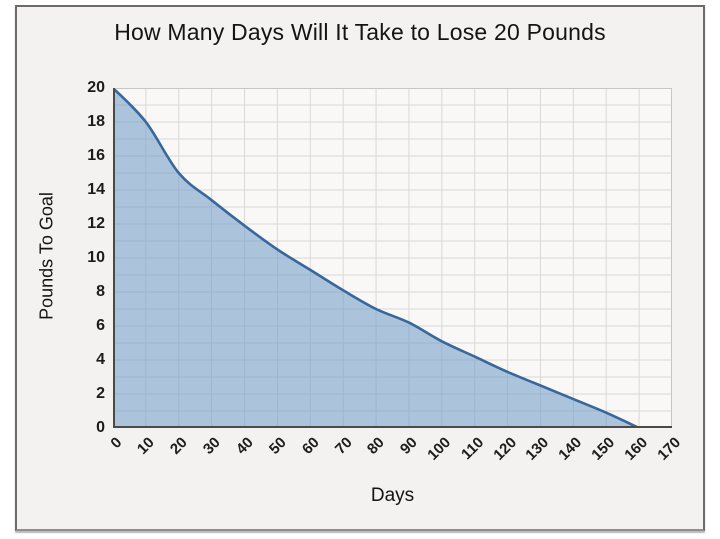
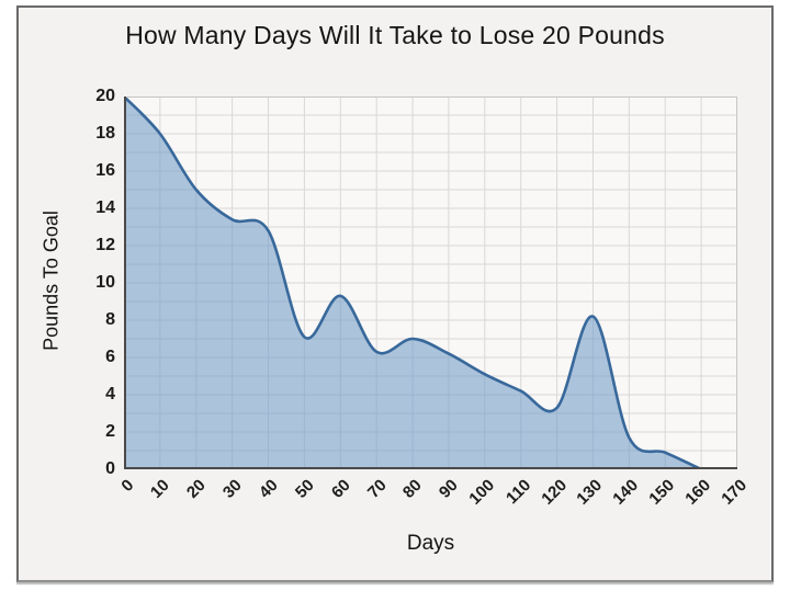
40: 11.9 -> 12.8
50: 10.5 -> 7.1
70: 8.1 -> 6.3
130: 2.5 -> 8.2
